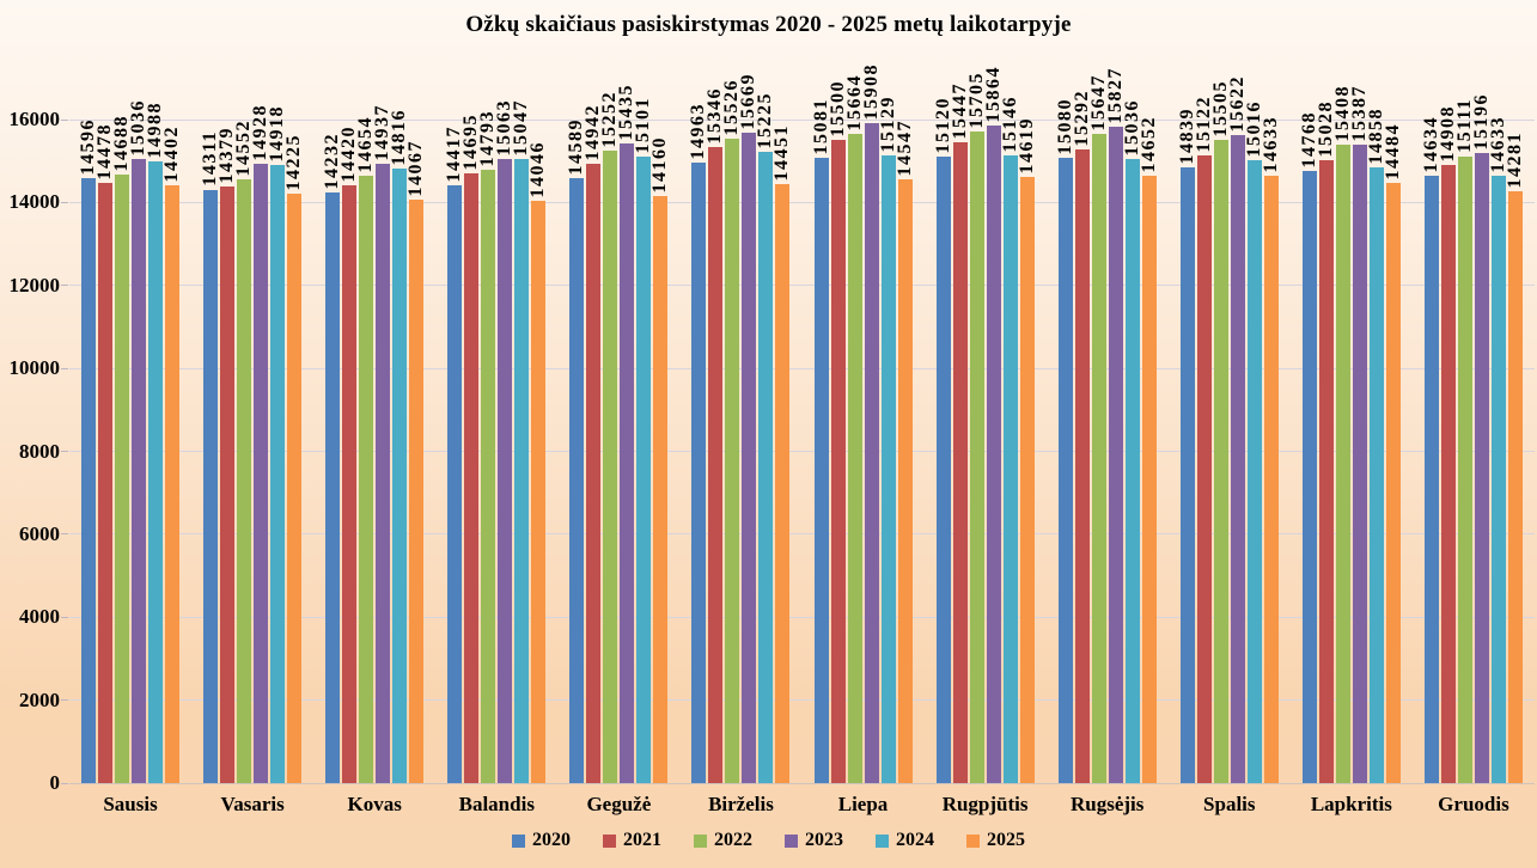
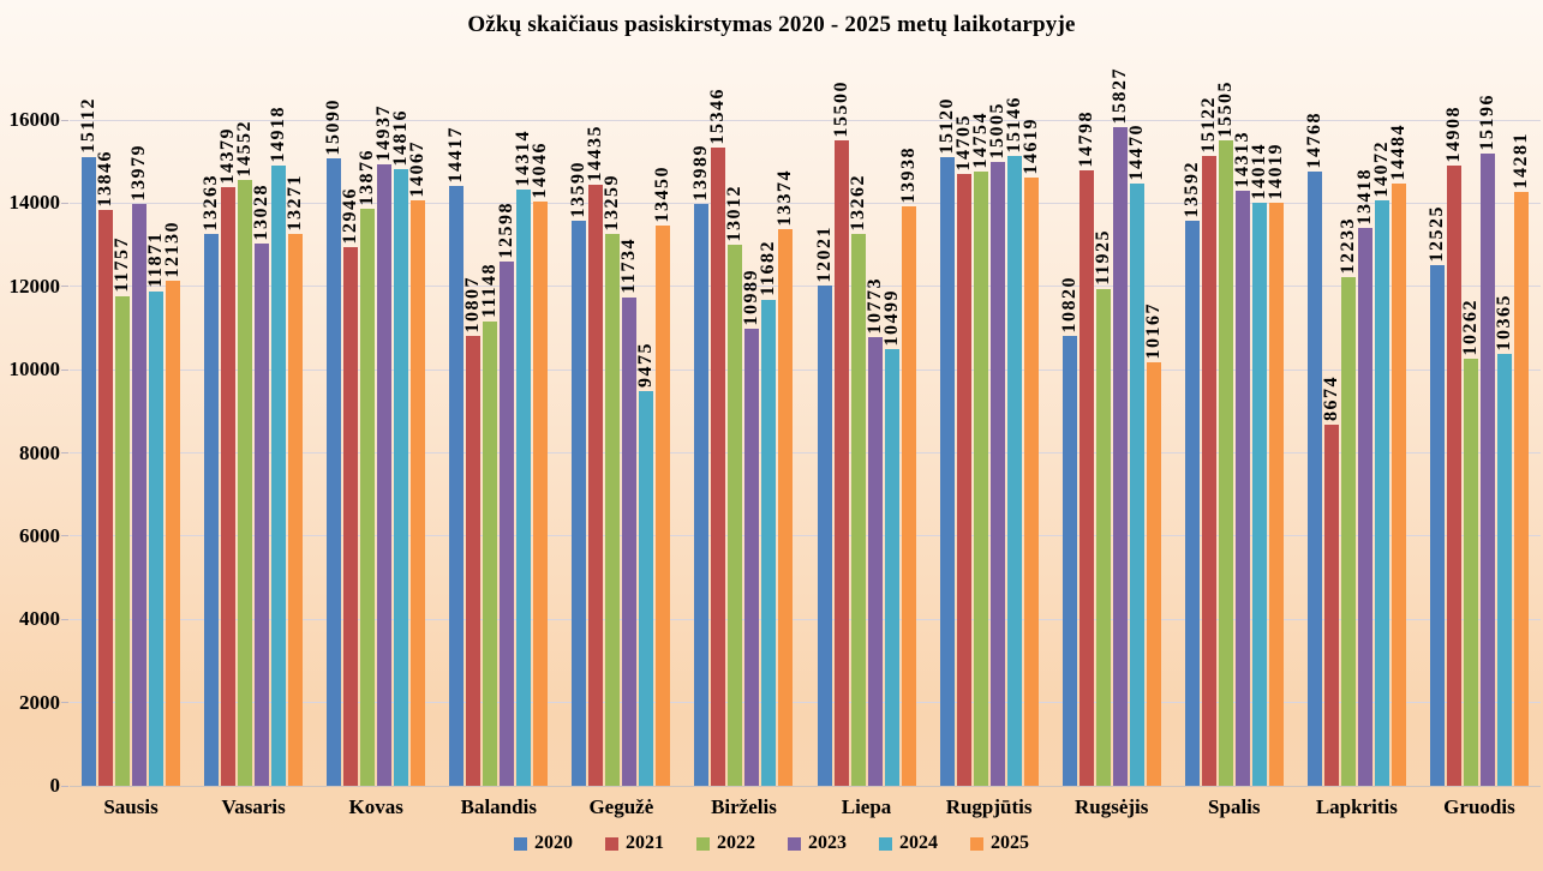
2020/Sausis: 14596 -> 15112
2021/Sausis: 14478 -> 13846
2022/Sausis: 14688 -> 11757
2023/Sausis: 15036 -> 13979
2024/Sausis: 14988 -> 11871
2025/Sausis: 14402 -> 12130
2020/Vasaris: 14311 -> 13263
2023/Vasaris: 14928 -> 13028
2025/Vasaris: 14225 -> 13271
2020/Kovas: 14232 -> 15090
2021/Kovas: 14420 -> 12946
2022/Kovas: 14654 -> 13876
2021/Balandis: 14695 -> 10807
2022/Balandis: 14793 -> 11148
2023/Balandis: 15063 -> 12598
2024/Balandis: 15047 -> 14314
2020/Gegužė: 14589 -> 13590
2021/Gegužė: 14942 -> 14435
2022/Gegužė: 15252 -> 13259
2023/Gegužė: 15435 -> 11734
2024/Gegužė: 15101 -> 9475
2025/Gegužė: 14160 -> 13450
2020/Birželis: 14963 -> 13989
2022/Birželis: 15526 -> 13012
2023/Birželis: 15669 -> 10989
2024/Birželis: 15225 -> 11682
2025/Birželis: 14451 -> 13374
2020/Liepa: 15081 -> 12021
2022/Liepa: 15664 -> 13262
2023/Liepa: 15908 -> 10773
2024/Liepa: 15129 -> 10499
2025/Liepa: 14547 -> 13938
2021/Rugpjūtis: 15447 -> 14705
2022/Rugpjūtis: 15705 -> 14754
2023/Rugpjūtis: 15864 -> 15005
2020/Rugsėjis: 15080 -> 10820
2021/Rugsėjis: 15292 -> 14798
2022/Rugsėjis: 15647 -> 11925
2024/Rugsėjis: 15036 -> 14470
2025/Rugsėjis: 14652 -> 10167
2020/Spalis: 14839 -> 13592
2023/Spalis: 15622 -> 14313
2024/Spalis: 15016 -> 14014
2025/Spalis: 14633 -> 14019
2021/Lapkritis: 15028 -> 8674
2022/Lapkritis: 15408 -> 12233
2023/Lapkritis: 15387 -> 13418
2024/Lapkritis: 14858 -> 14072
2020/Gruodis: 14634 -> 12525
2022/Gruodis: 15111 -> 10262
2024/Gruodis: 14633 -> 10365
